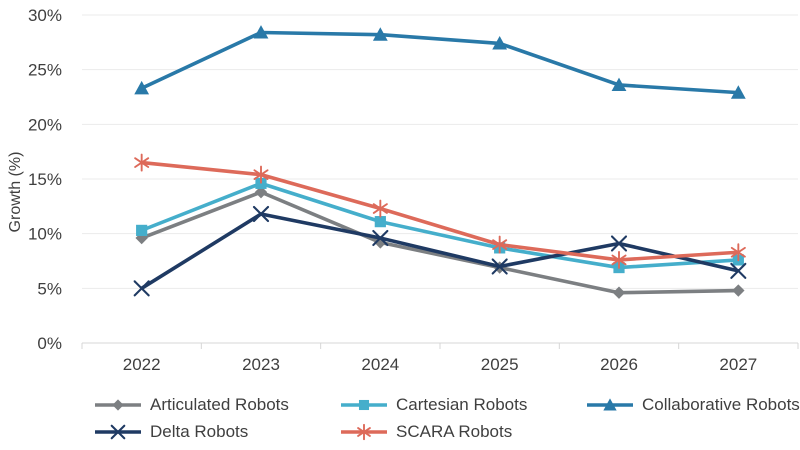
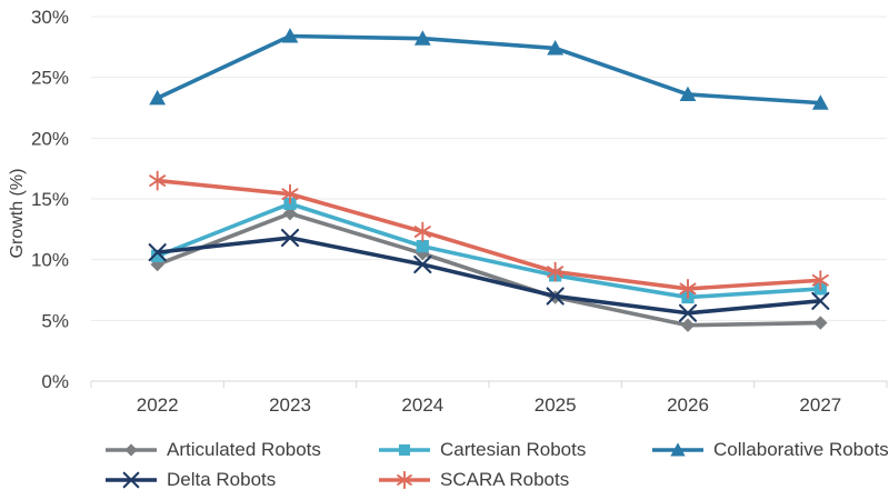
Delta Robots/2022: 5.0% -> 10.6%
Articulated Robots/2024: 9.2% -> 10.5%
Delta Robots/2026: 9.1% -> 5.6%
